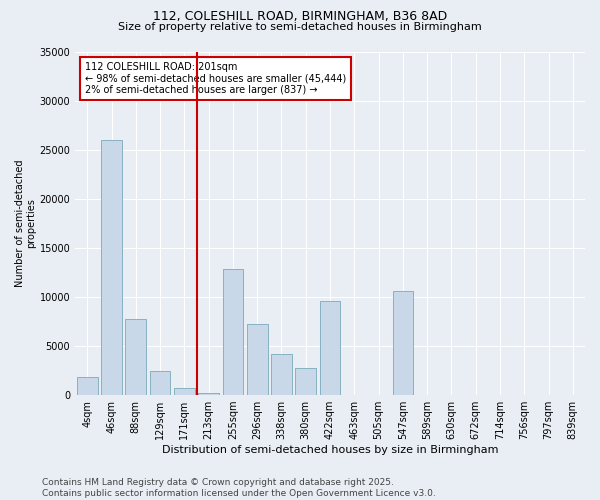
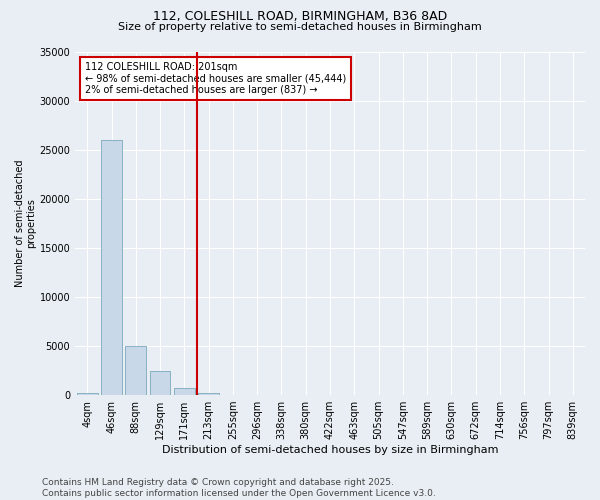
4sqm: 1800 -> 200
88sqm: 7800 -> 5000
255sqm: 12800 -> 0
296sqm: 7200 -> 0
338sqm: 4200 -> 0
380sqm: 2800 -> 0
422sqm: 9600 -> 0
547sqm: 10600 -> 0
